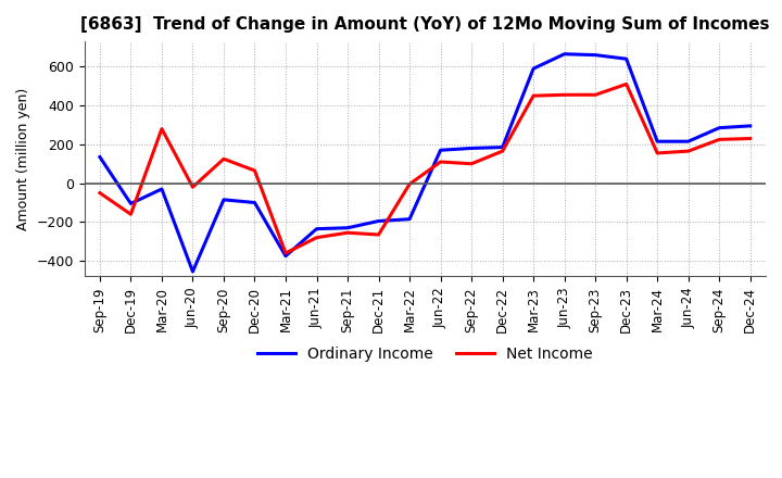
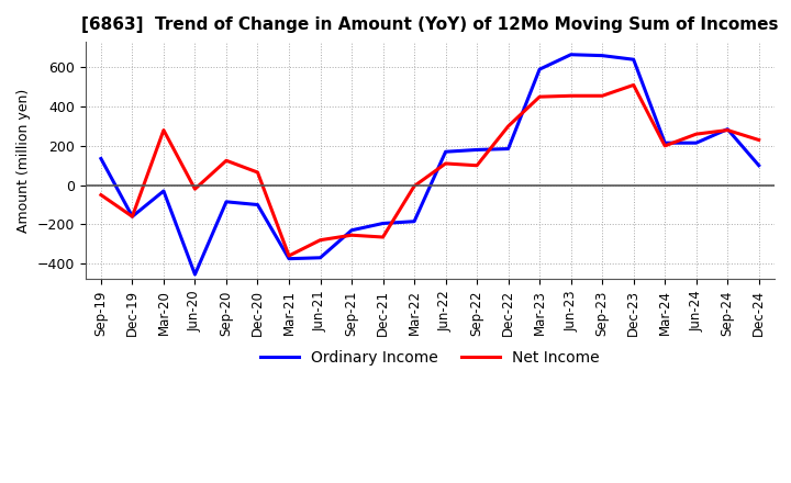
Ordinary Income/Dec-19: -100 -> -160
Ordinary Income/Jun-21: -240 -> -370
Net Income/Dec-22: 160 -> 300
Net Income/Mar-24: 160 -> 200
Net Income/Jun-24: 160 -> 260
Net Income/Sep-24: 220 -> 280
Ordinary Income/Dec-24: 300 -> 100
